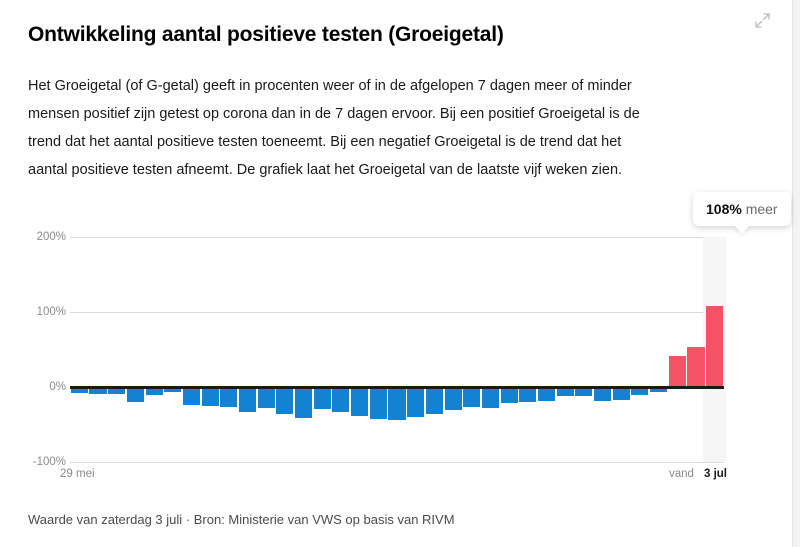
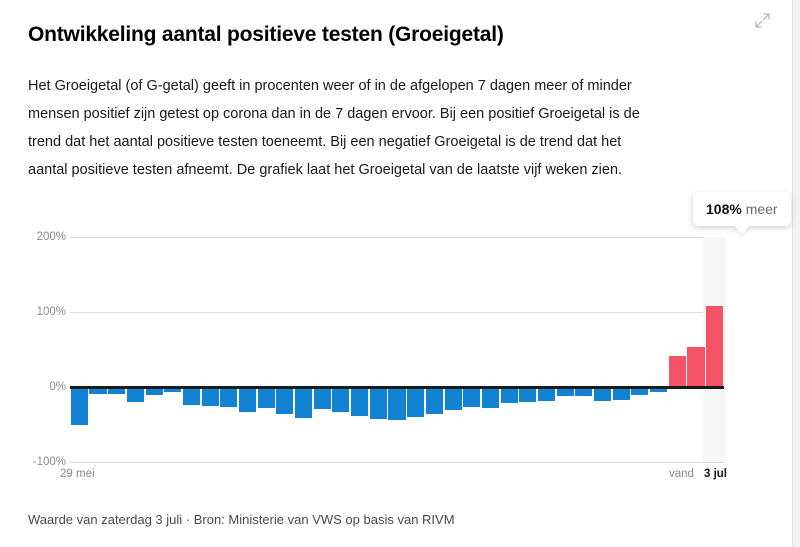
29 mei: -10% -> -50%
